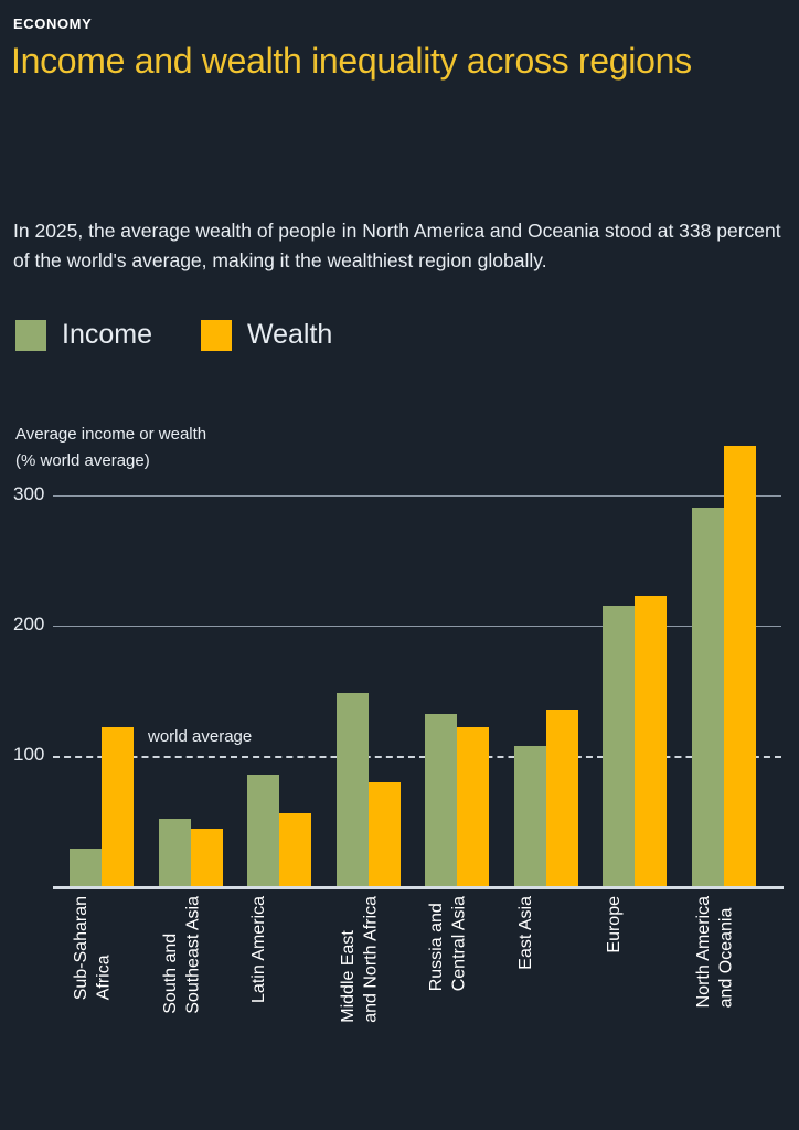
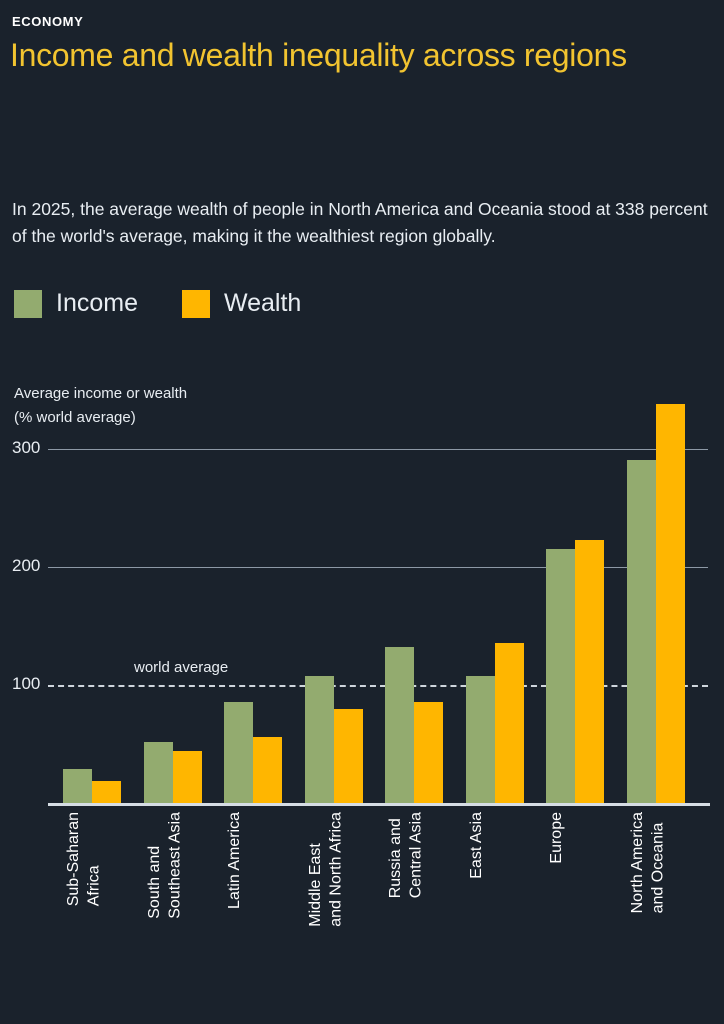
Wealth/Sub-Saharan Africa: 122 -> 19
Income/Middle East and North Africa: 148 -> 108
Wealth/Russia and Central Asia: 122 -> 86
